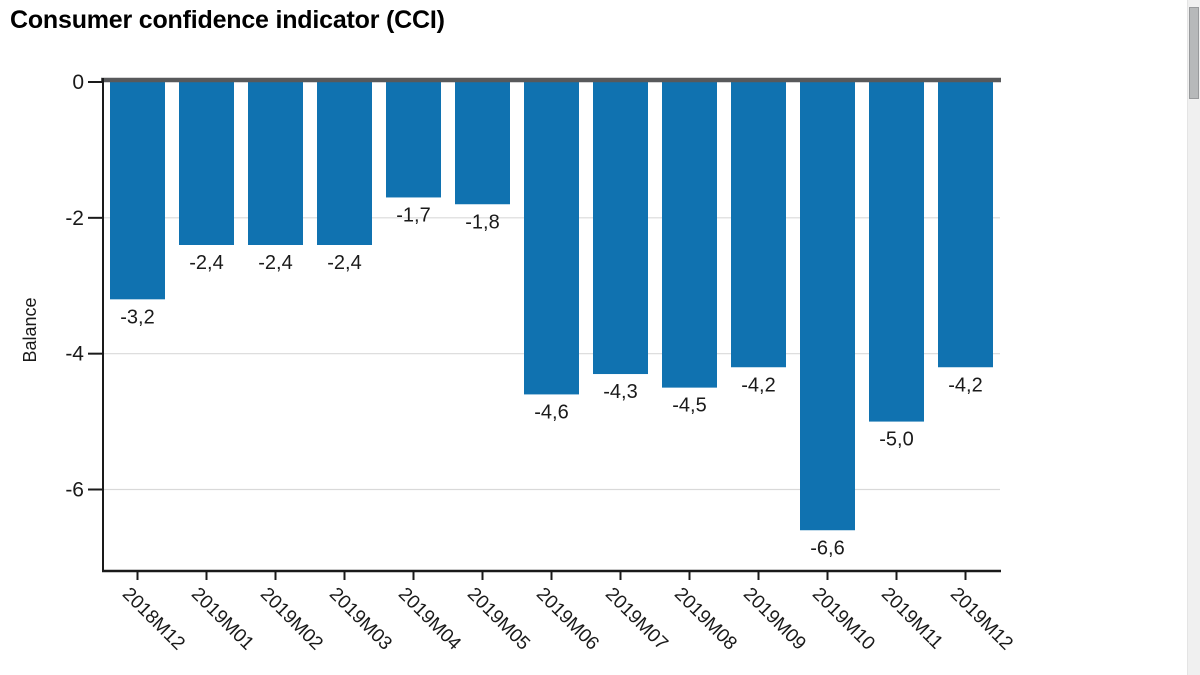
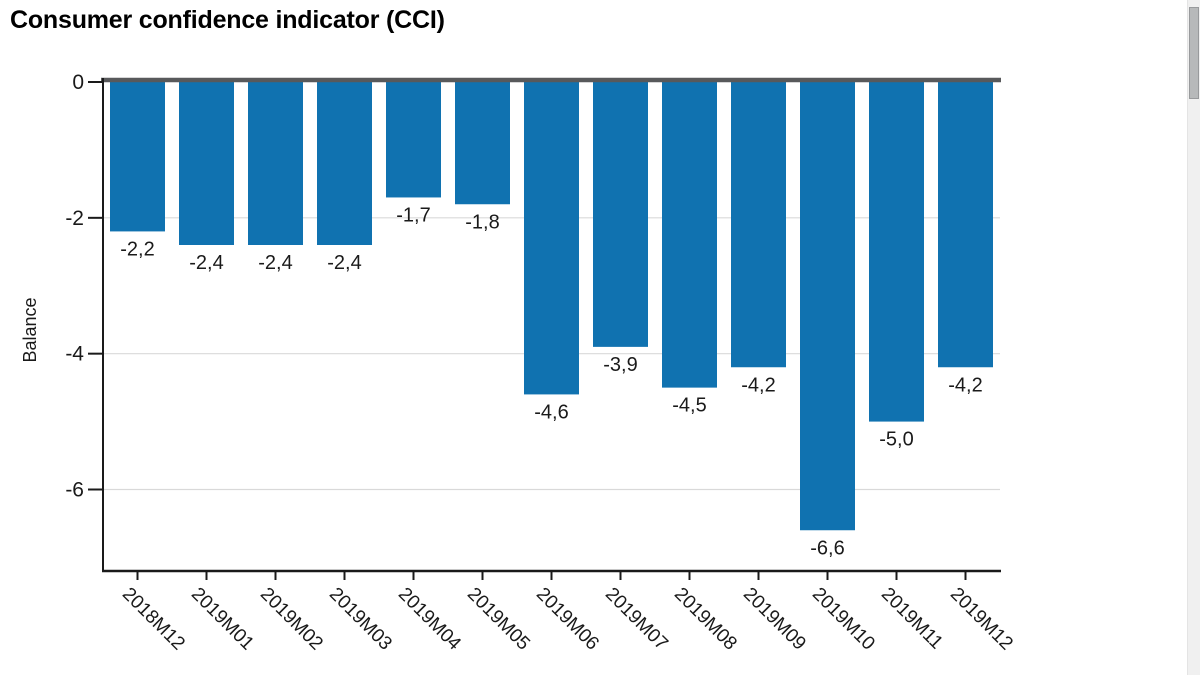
2018M12: -3,2 -> -2,2
2019M07: -4,3 -> -3,9
